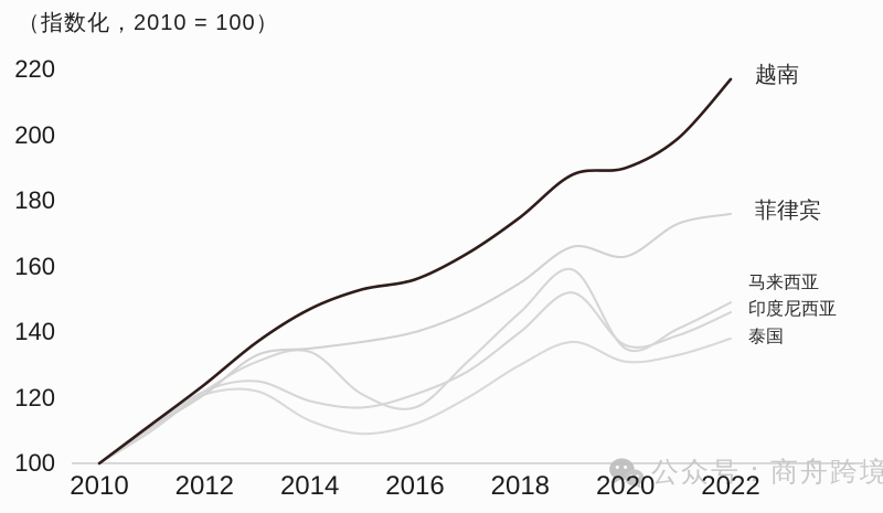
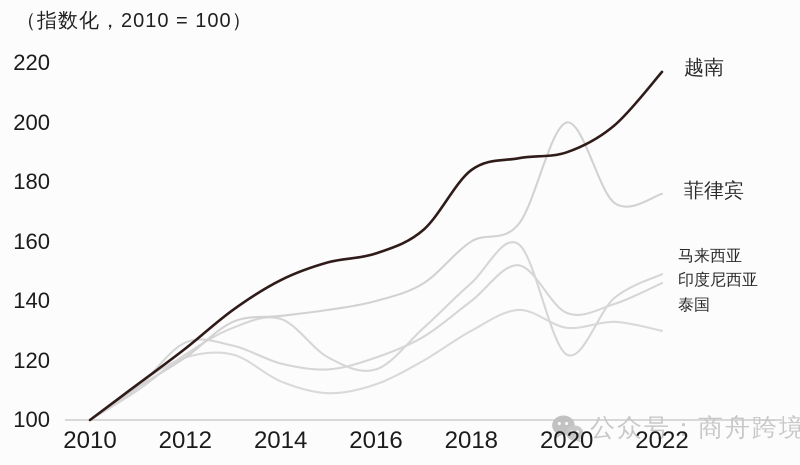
印度尼西亚/2012: 122 -> 126
越南/2018: 175 -> 184
菲律宾/2018: 155 -> 160
菲律宾/2020: 163 -> 200
马来西亚/2020: 135 -> 122
泰国/2022: 138 -> 130
